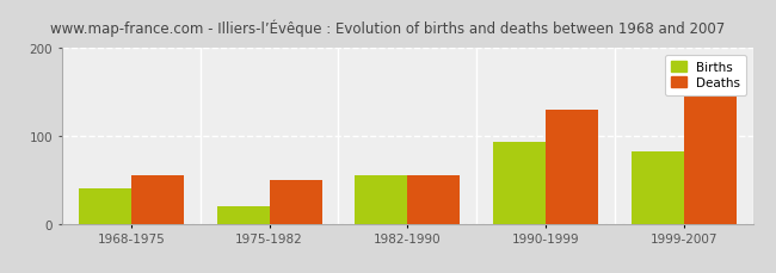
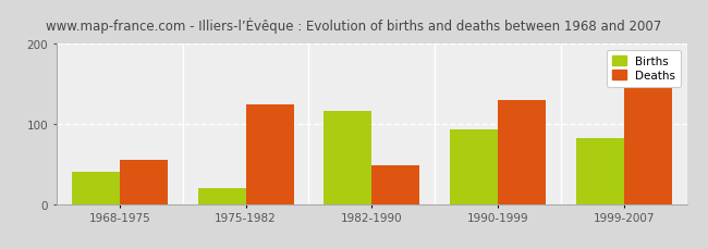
Deaths/1975-1982: 50 -> 124
Births/1982-1990: 55 -> 116
Deaths/1982-1990: 55 -> 48
